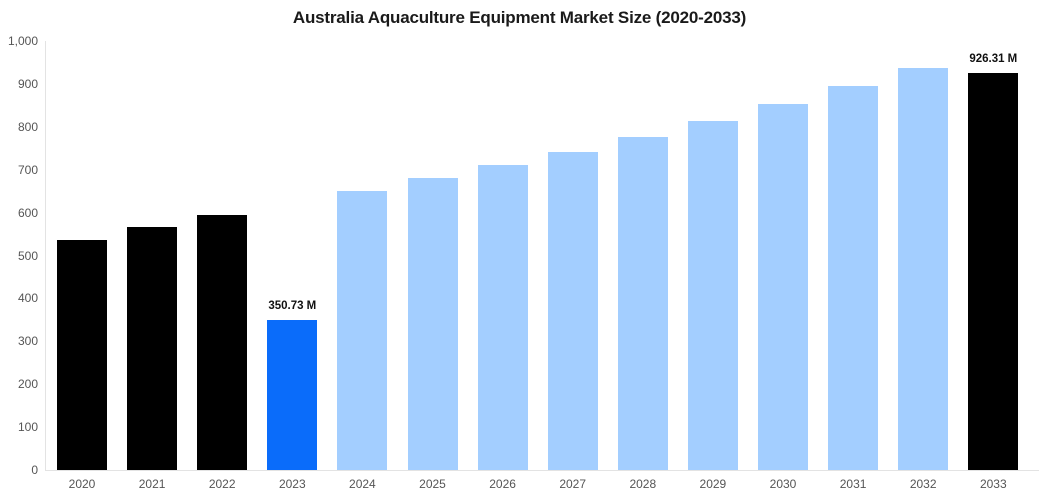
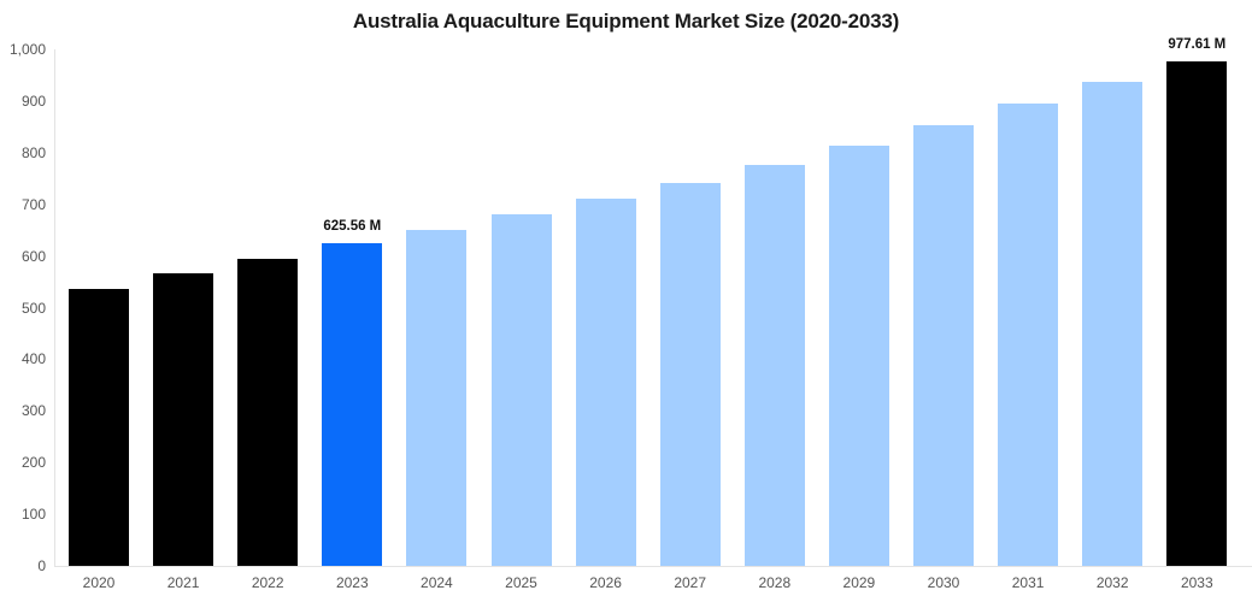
2023: 350.73 -> 625.56
2033: 926.31 -> 977.61
